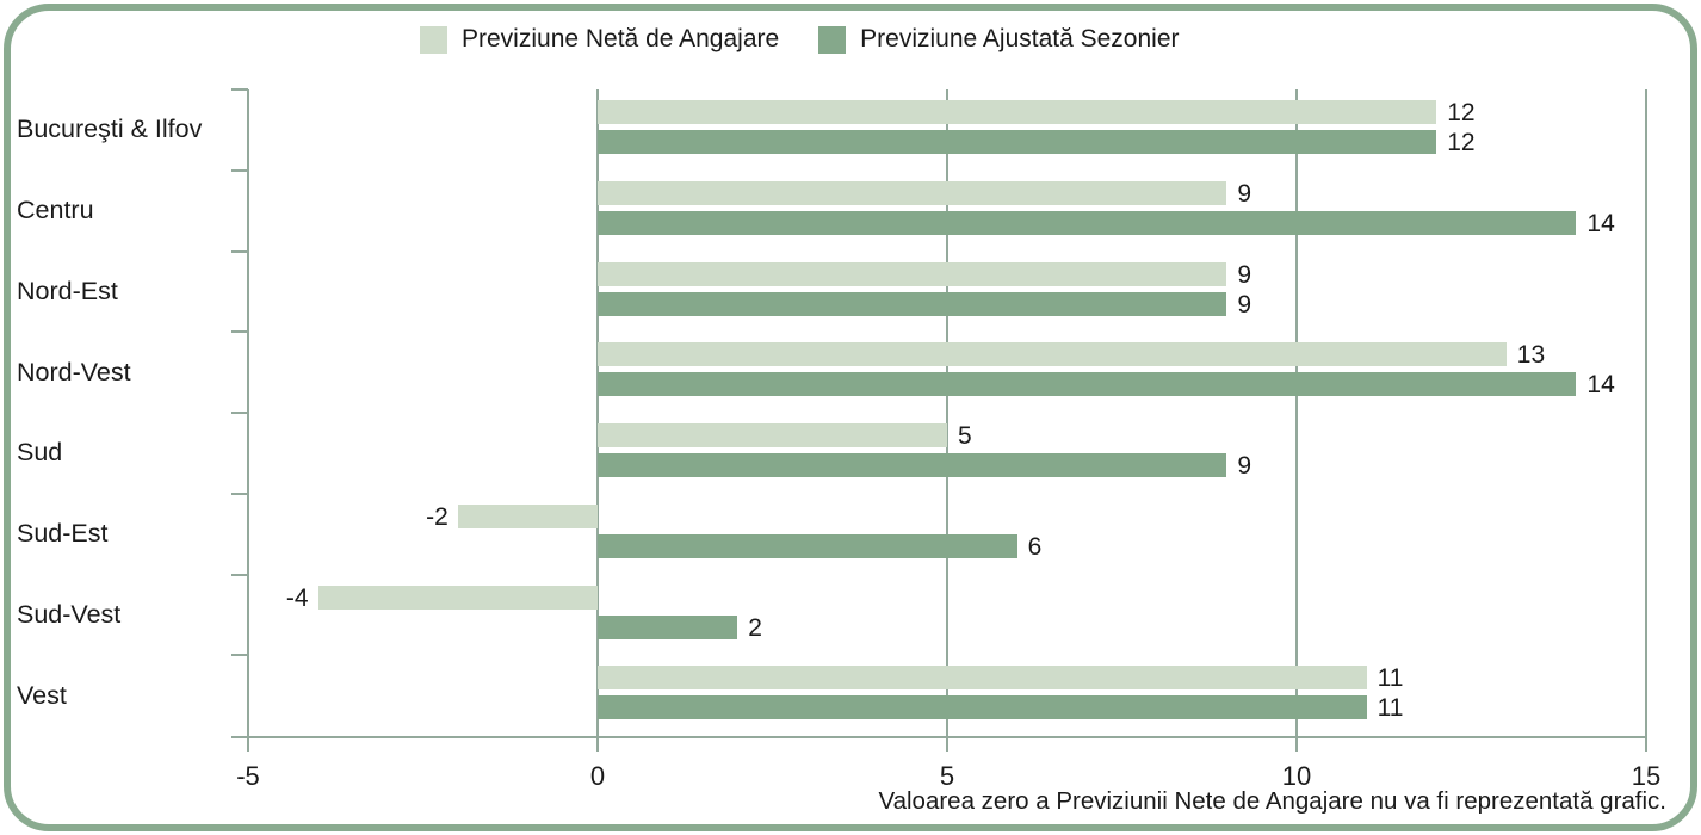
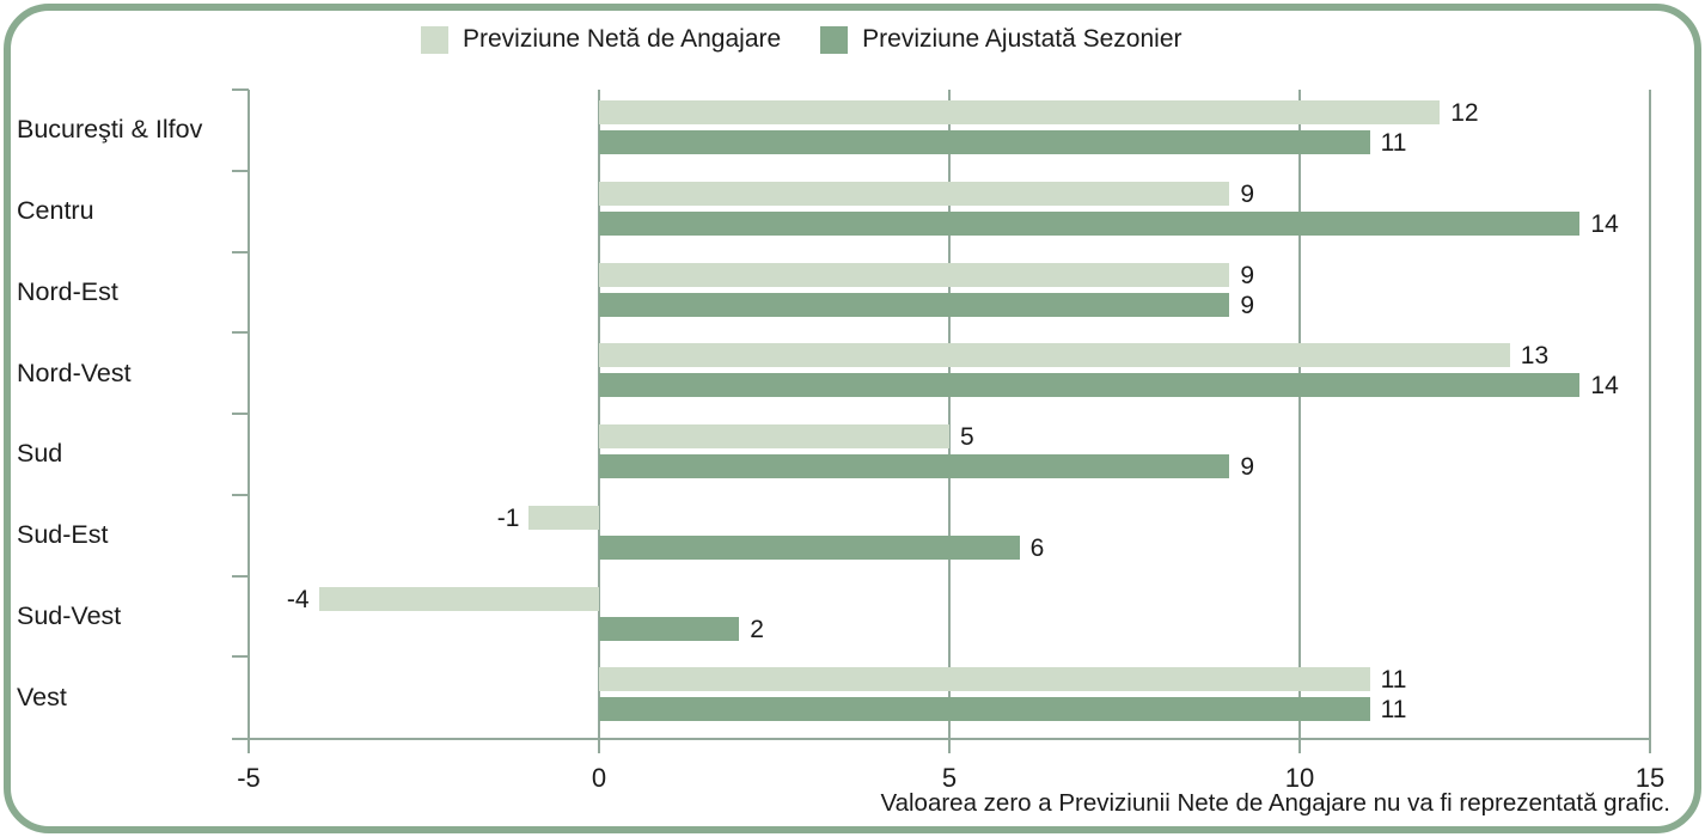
Previziune Ajustată Sezonier/Bucureşti & Ilfov: 12 -> 11
Previziune Netă de Angajare/Sud-Est: -2 -> -1
